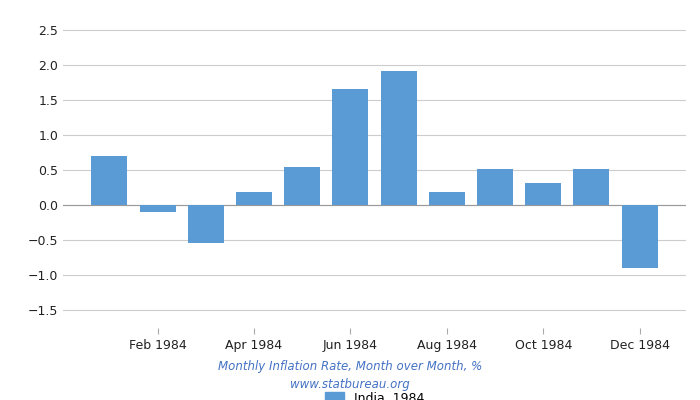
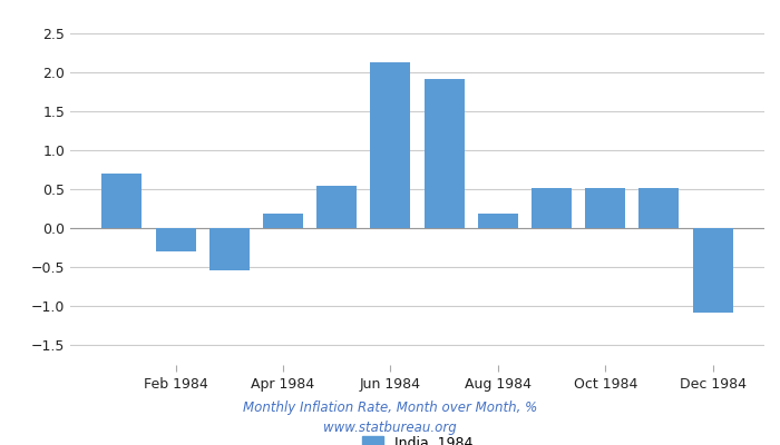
Feb 1984: -0.10 -> -0.30
Jun 1984: 1.66 -> 2.13
Oct 1984: 0.32 -> 0.51
Dec 1984: -0.90 -> -1.08
